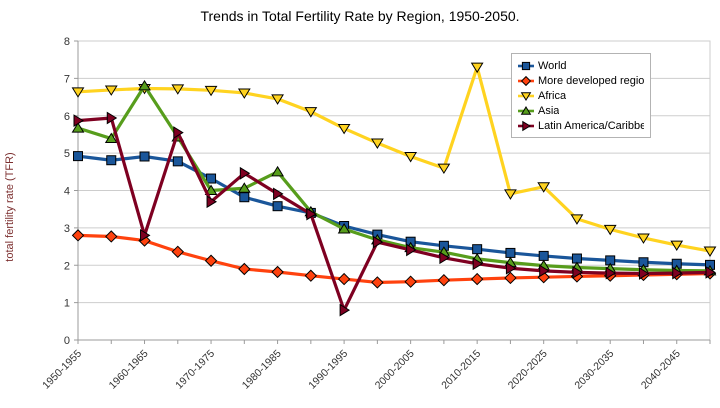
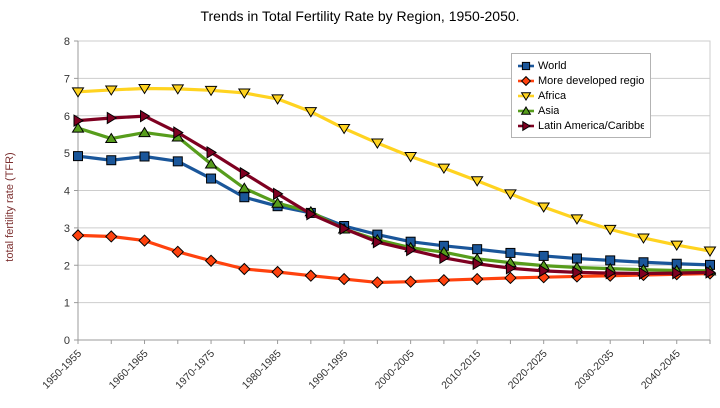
Asia/1960-1965: 6.8 -> 5.5
Latin America/Caribbean/1960-1965: 2.8 -> 6.0
Asia/1970-1975: 4.0 -> 4.7
Latin America/Caribbean/1970-1975: 3.7 -> 5.0
Asia/1980-1985: 4.5 -> 3.7
Latin America/Caribbean/1990-1995: 0.8 -> 3.0
Africa/2010-2015: 7.3 -> 4.3
Africa/2020-2025: 4.1 -> 3.6
